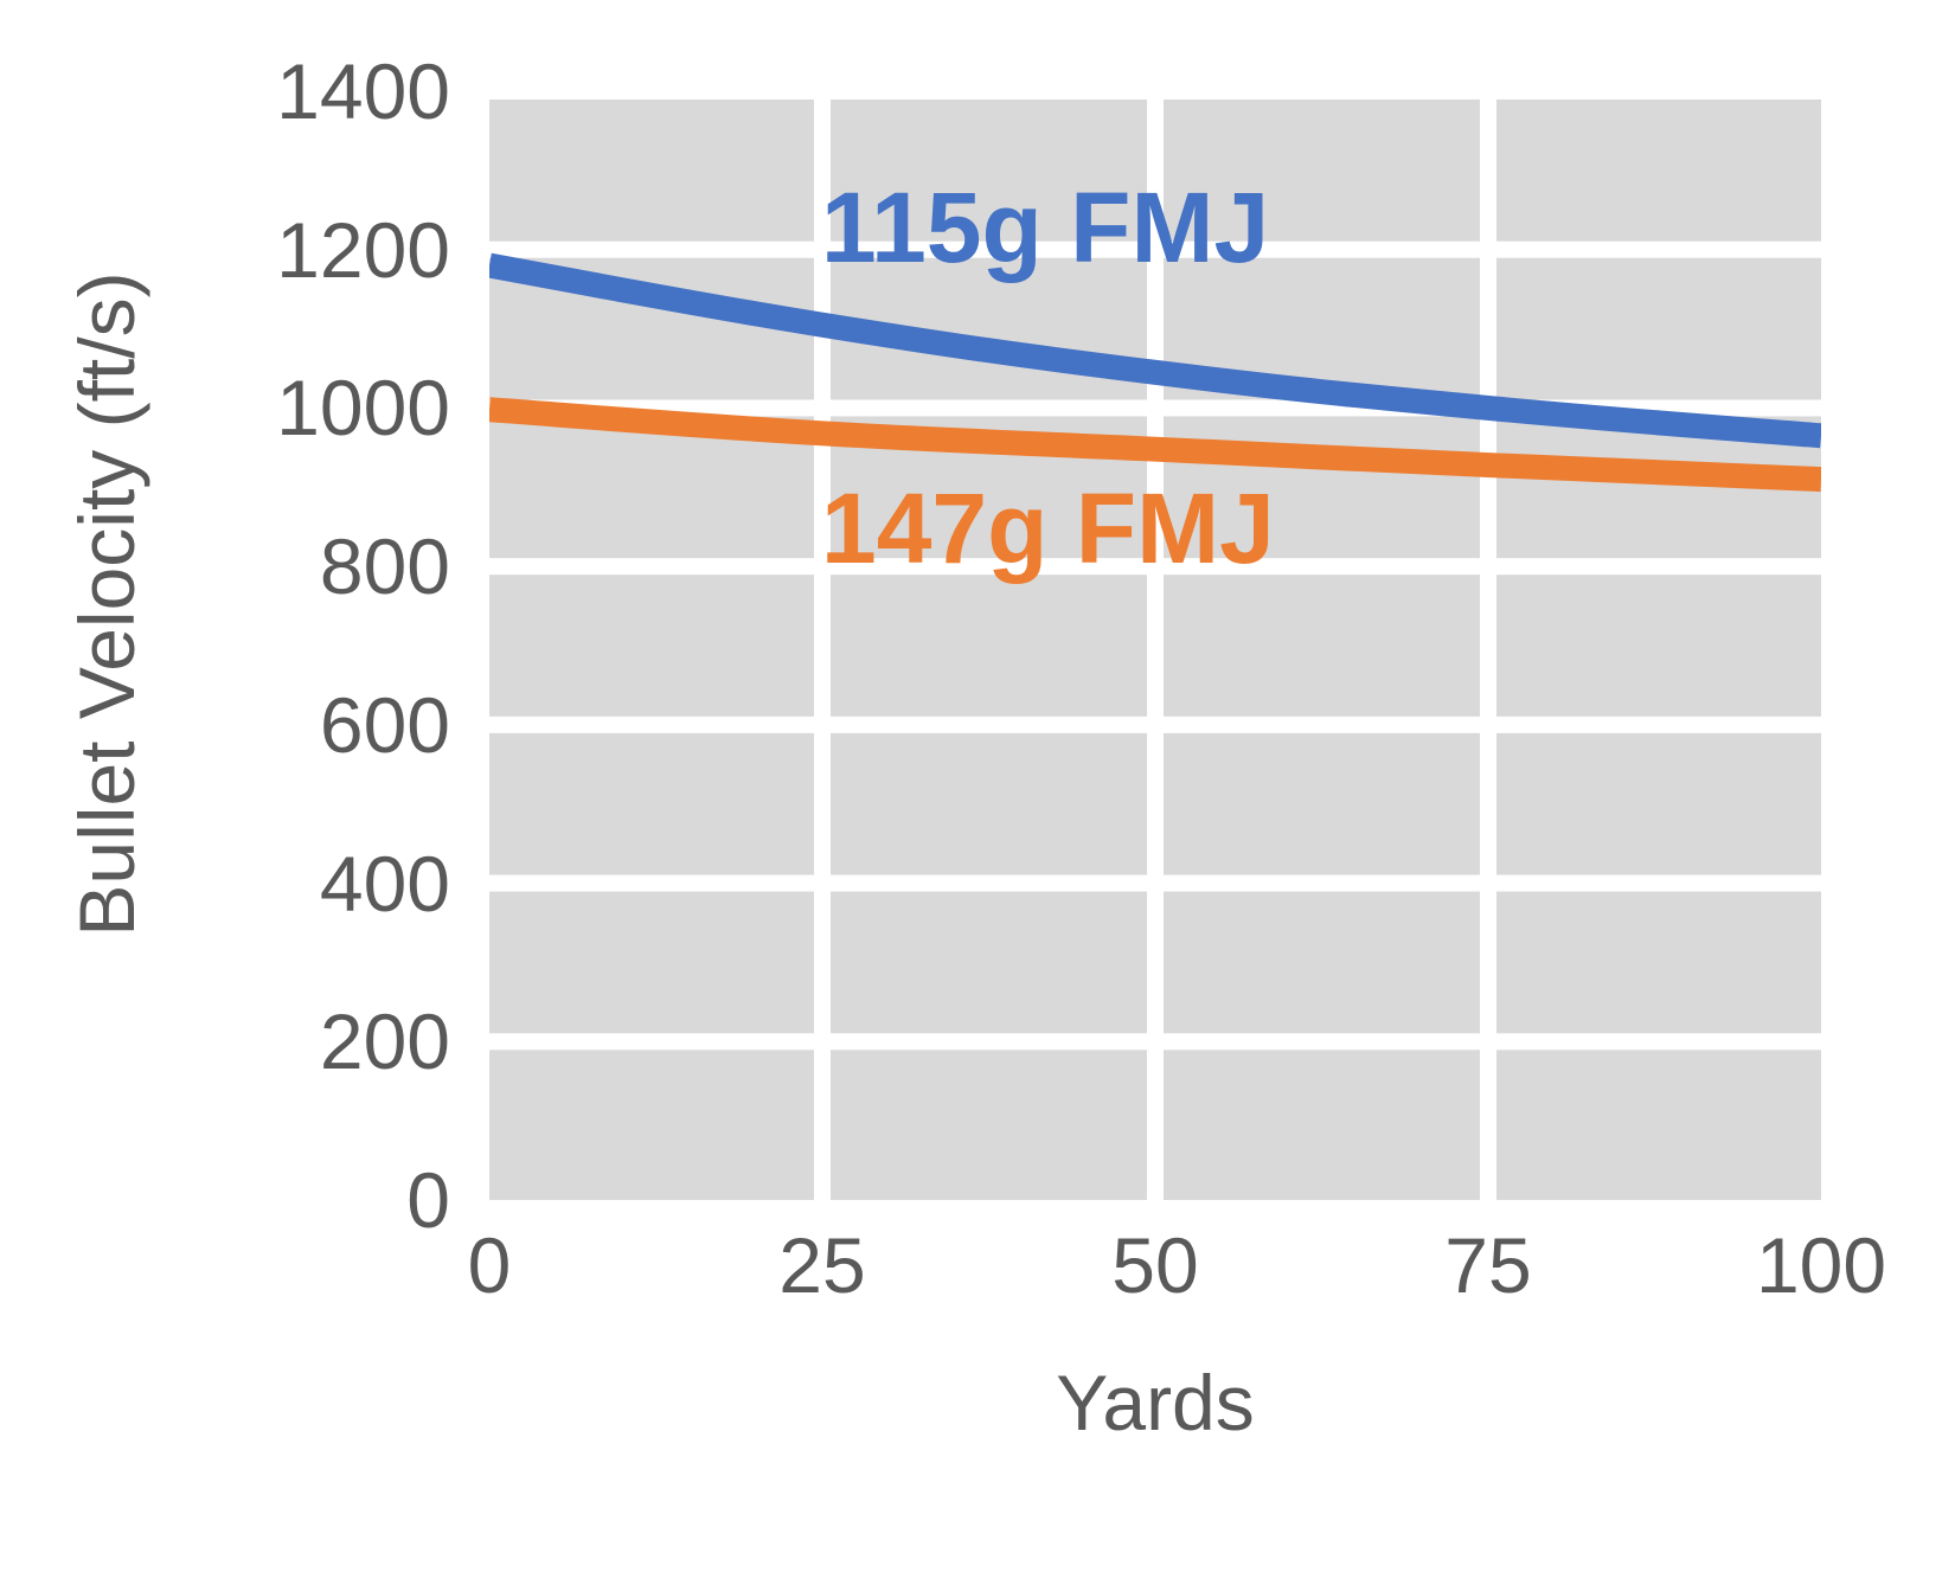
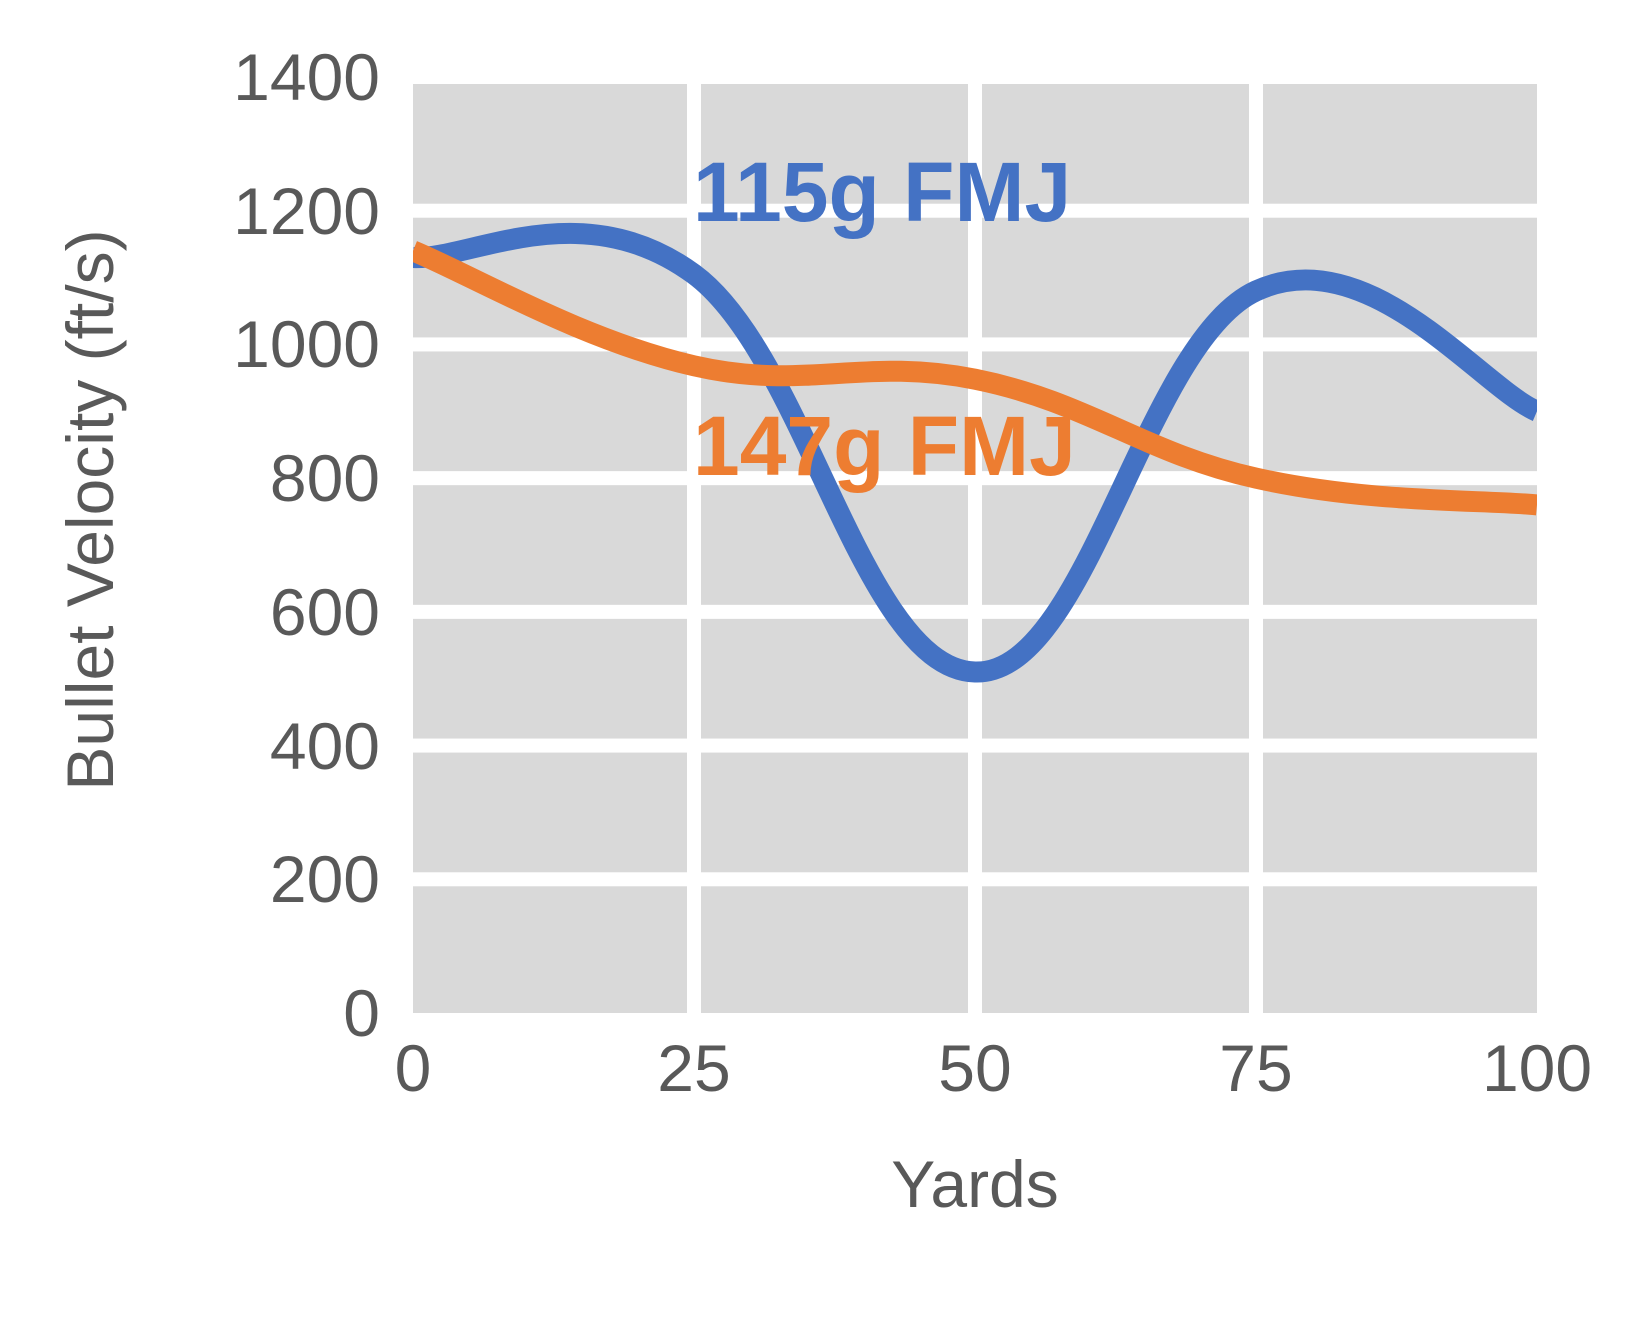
115g FMJ/0: 1180 -> 1130
147g FMJ/0: 1000 -> 1140
115g FMJ/50: 1040 -> 510
115g FMJ/75: 1000 -> 1080
147g FMJ/75: 930 -> 800
115g FMJ/100: 960 -> 900
147g FMJ/100: 910 -> 760
